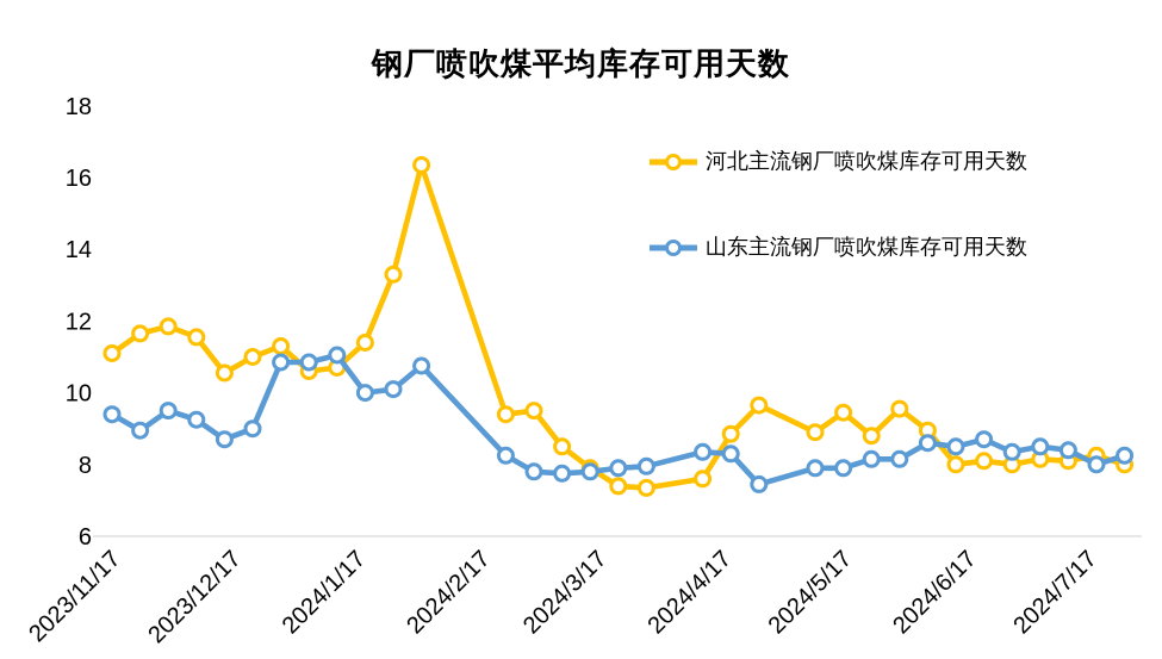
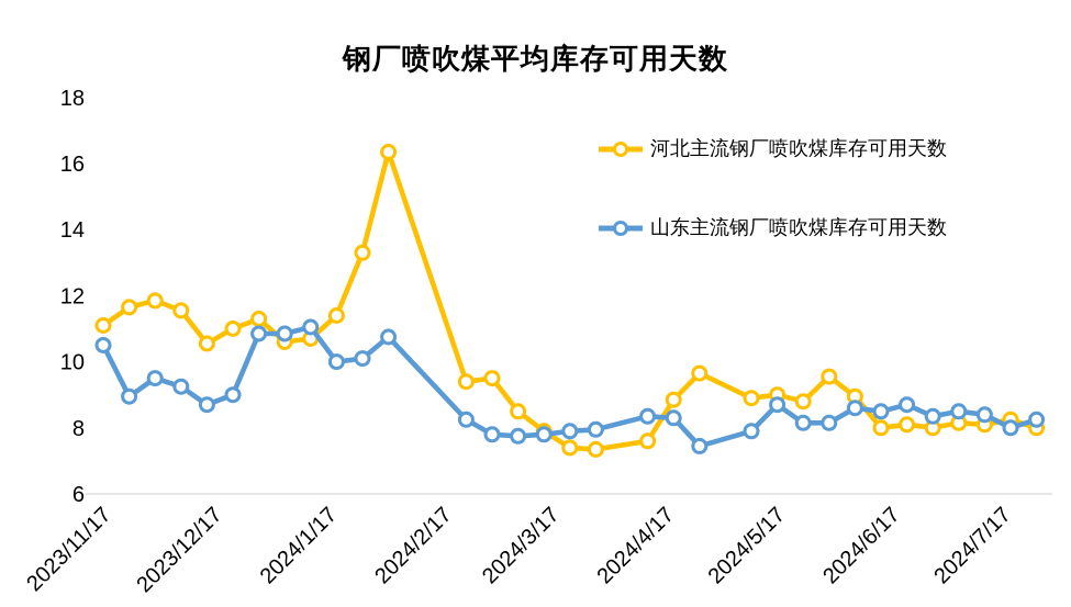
山东主流钢厂喷吹煤库存可用天数/2023/11/17: 9.4 -> 10.5
河北主流钢厂喷吹煤库存可用天数/2024/5/17: 9.4 -> 9.0
山东主流钢厂喷吹煤库存可用天数/2024/5/17: 7.9 -> 8.7
